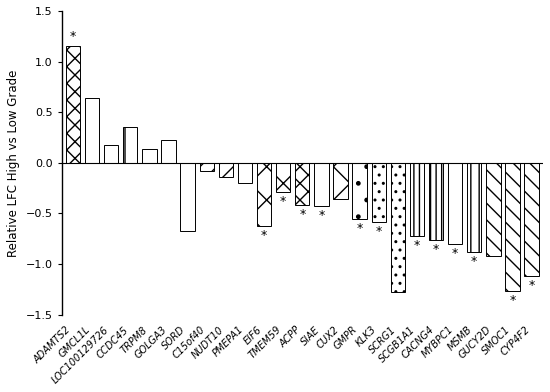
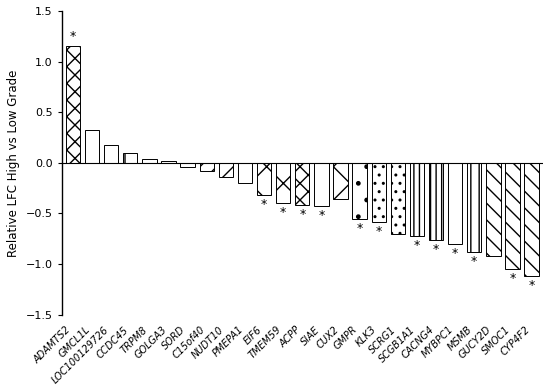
GMCL1L: 0.64 -> 0.32
CCDC45: 0.35 -> 0.10
TRPM8: 0.14 -> 0.04
GOLGA3: 0.23 -> 0.02
SORD: -0.67 -> -0.04
EIF6: -0.62 -> -0.32
TMEM59: -0.29 -> -0.40
SCRG1: -1.28 -> -0.70
SMOC1: -1.27 -> -1.05
